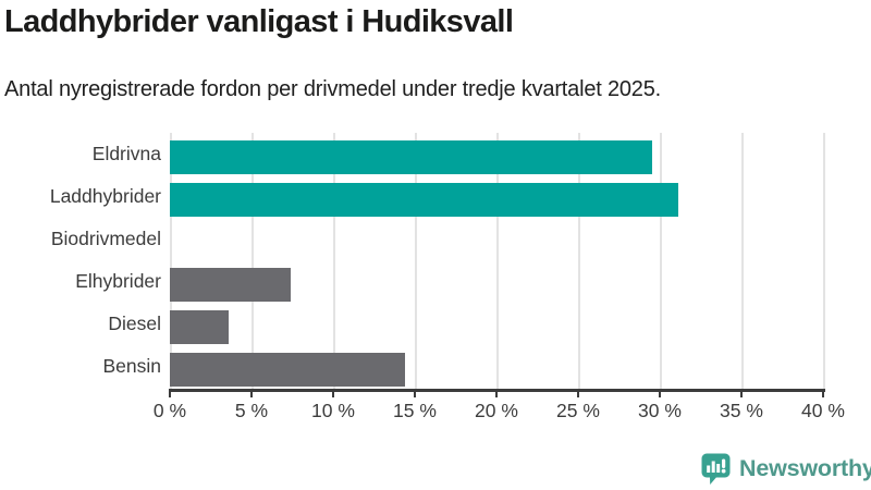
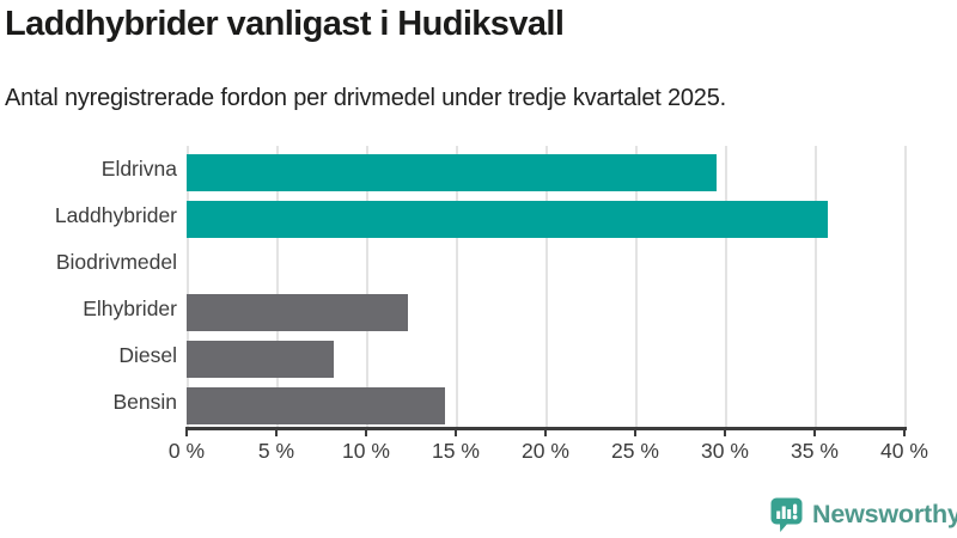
Laddhybrider: 31.1% -> 35.7%
Elhybrider: 7.4% -> 12.3%
Diesel: 3.6% -> 8.2%
